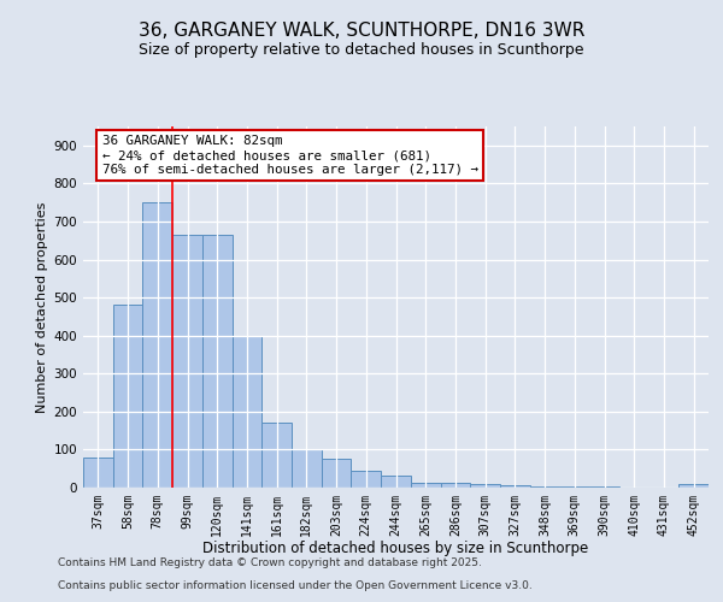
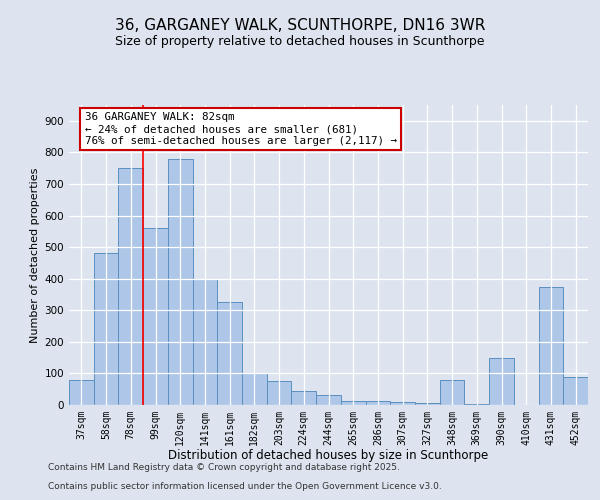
99sqm: 665 -> 560
120sqm: 665 -> 780
161sqm: 170 -> 325
348sqm: 4 -> 80
390sqm: 2 -> 150
431sqm: 1 -> 375
452sqm: 8 -> 90
